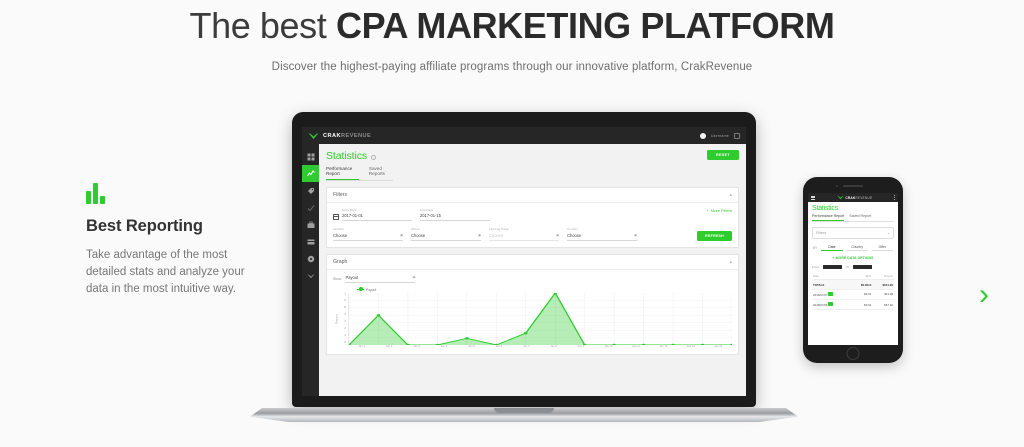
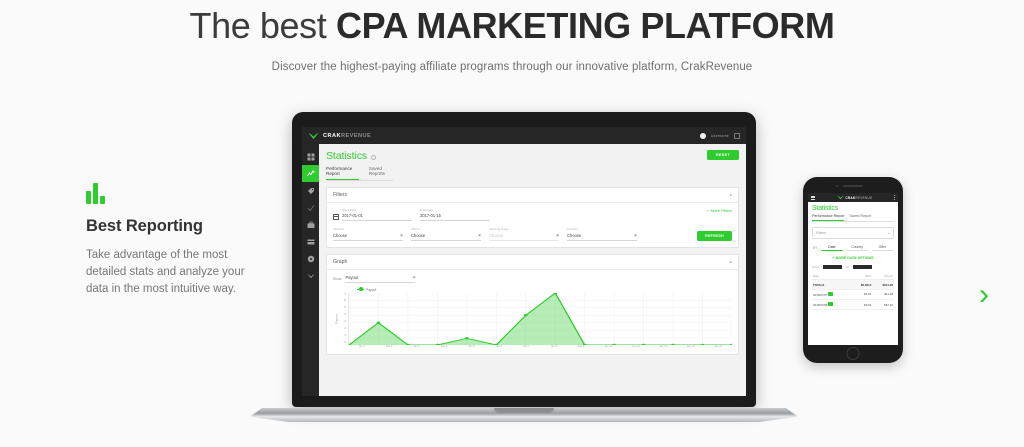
Jan 2: 4 -> 3
Jan 7: 2 -> 4
